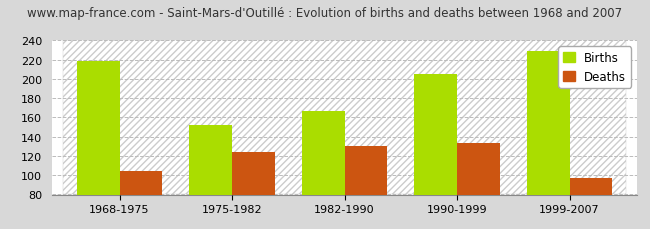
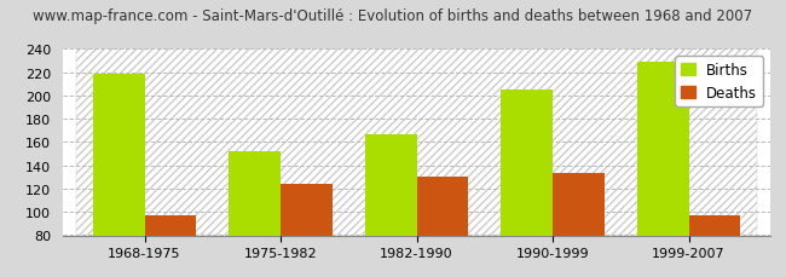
Deaths/1968-1975: 104 -> 97
